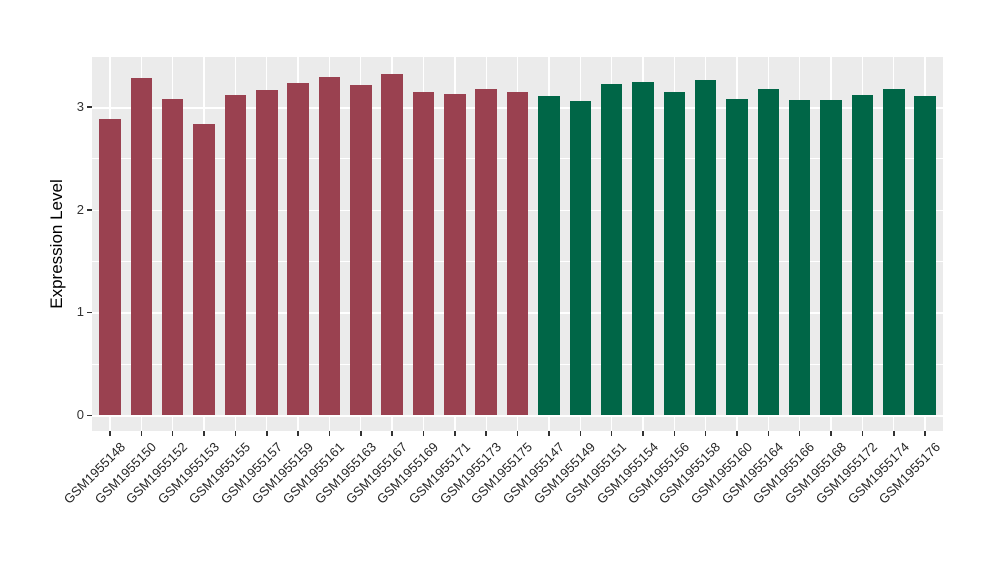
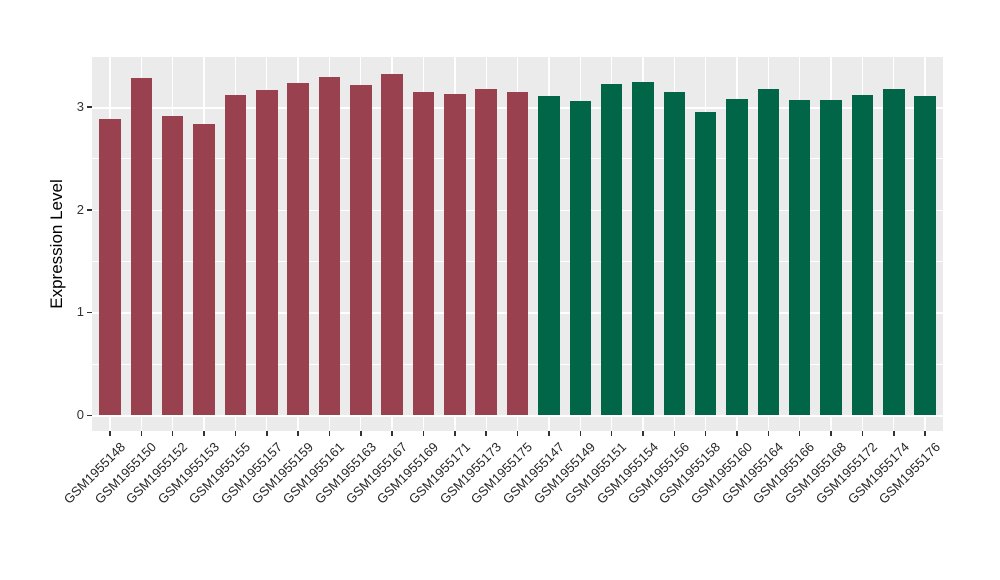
GSM1955152: 3.08 -> 2.91
GSM1955158: 3.26 -> 2.95
